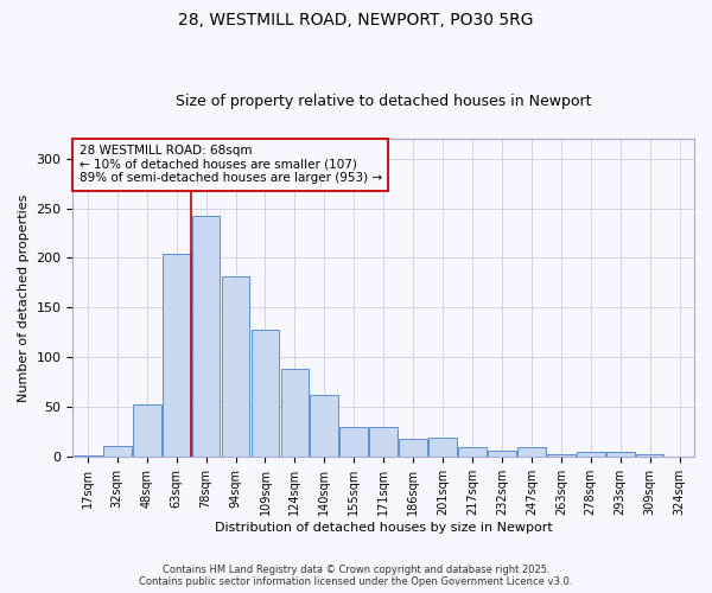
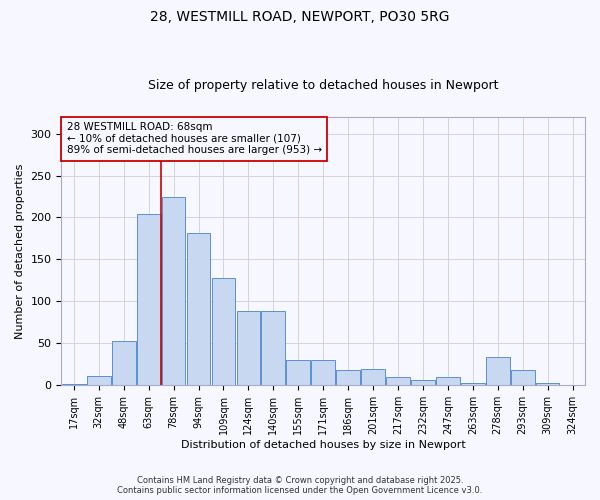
78sqm: 242 -> 224
140sqm: 62 -> 88
278sqm: 5 -> 34
293sqm: 5 -> 18
